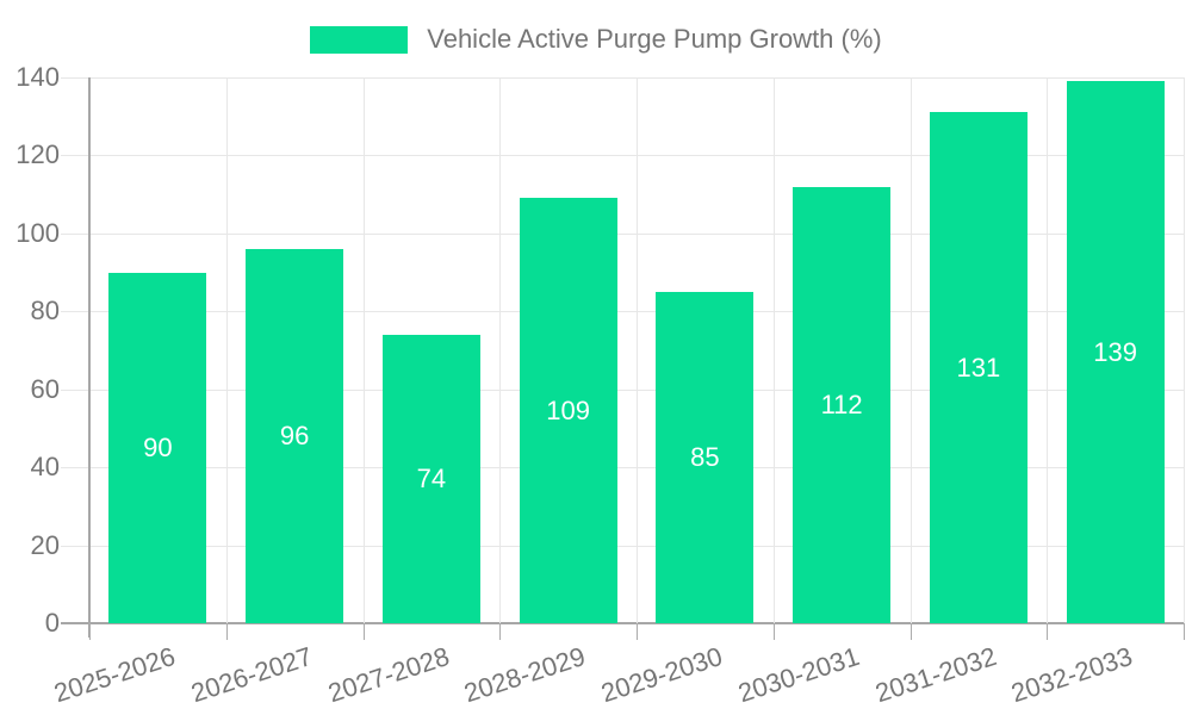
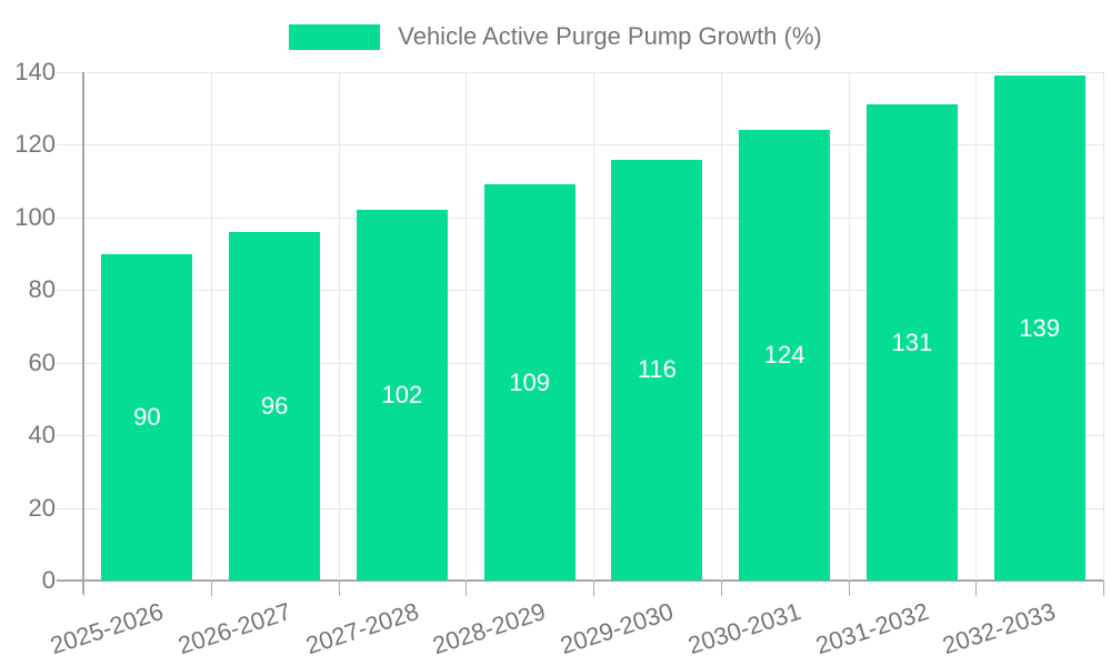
2027-2028: 74 -> 102
2029-2030: 85 -> 116
2030-2031: 112 -> 124
